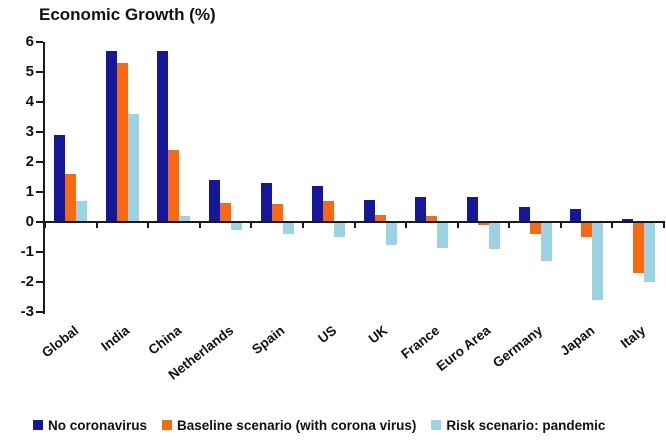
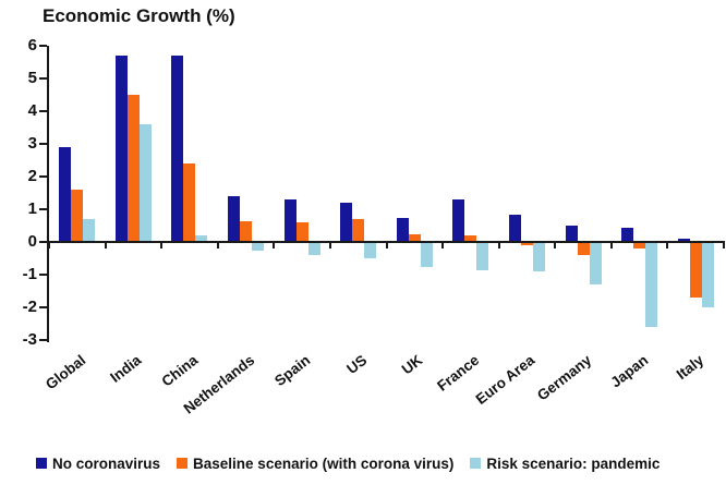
Baseline scenario (with corona virus)/India: 5.3 -> 4.5
No coronavirus/France: 0.8 -> 1.3
Baseline scenario (with corona virus)/Japan: -0.5 -> -0.2
